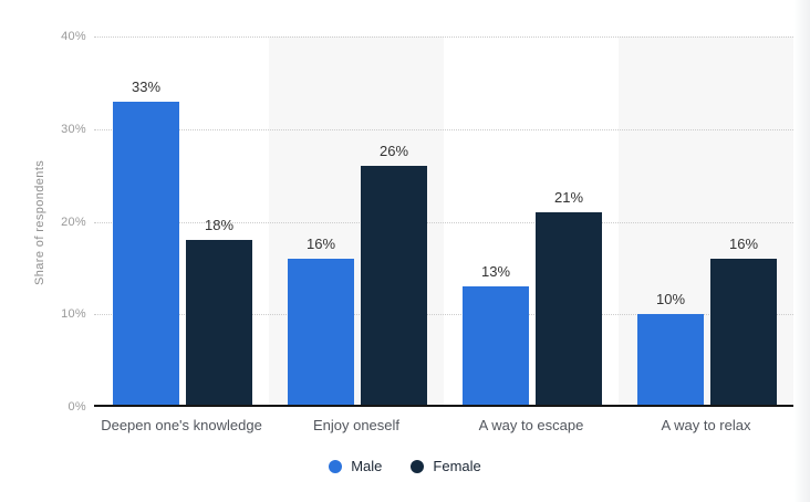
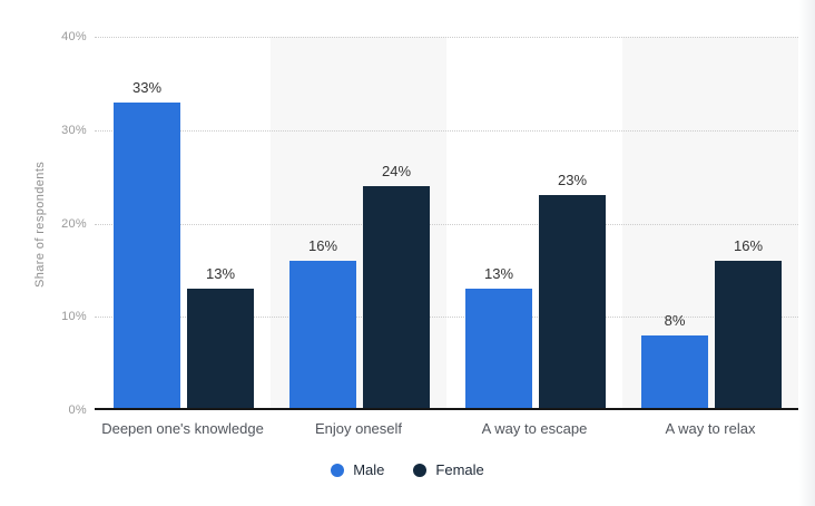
Female/Deepen one's knowledge: 18% -> 13%
Female/Enjoy oneself: 26% -> 24%
Female/A way to escape: 21% -> 23%
Male/A way to relax: 10% -> 8%
